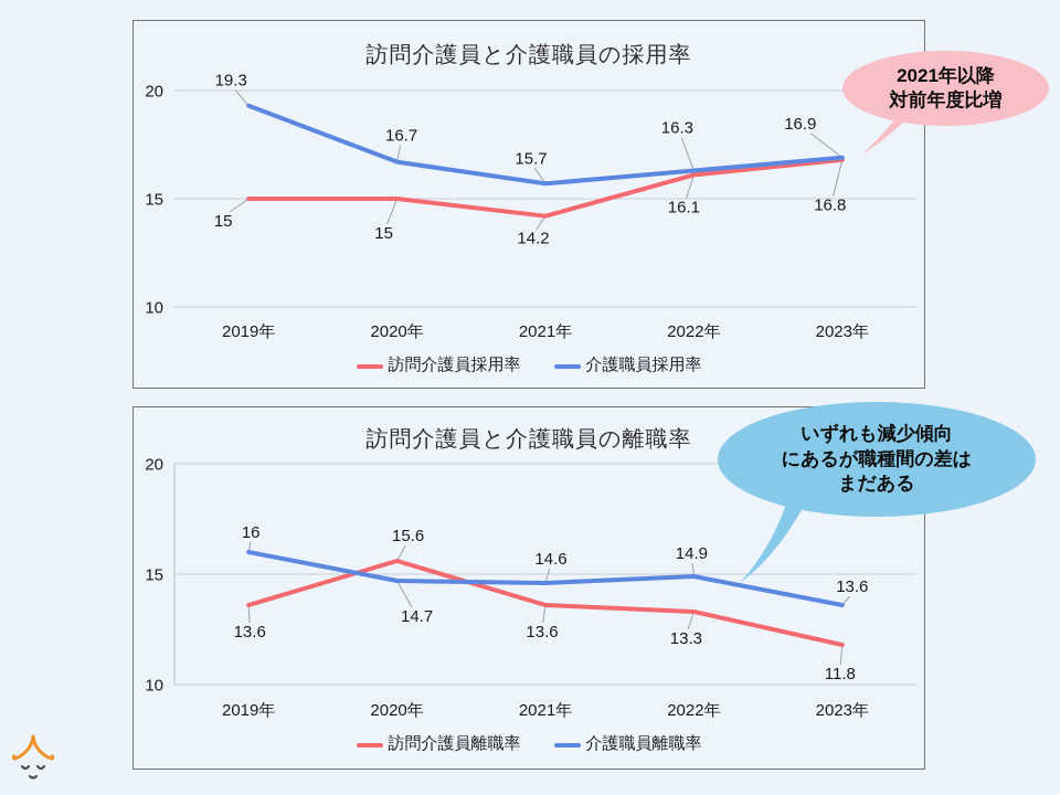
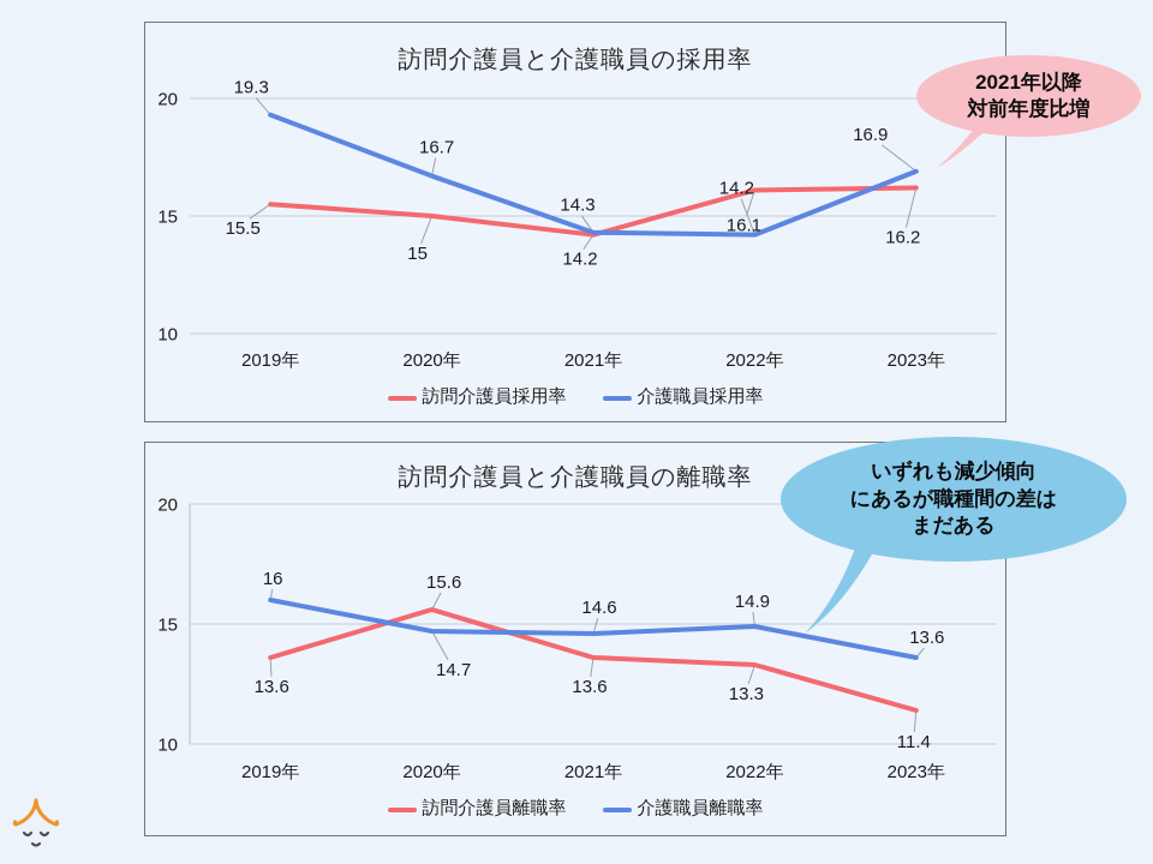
訪問介護員と介護職員の採用率/訪問介護員採用率/2019年: 15 -> 15.5
訪問介護員と介護職員の採用率/介護職員採用率/2021年: 15.7 -> 14.3
訪問介護員と介護職員の採用率/介護職員採用率/2022年: 16.3 -> 14.2
訪問介護員と介護職員の採用率/訪問介護員採用率/2023年: 16.8 -> 16.2
訪問介護員と介護職員の離職率/訪問介護員離職率/2023年: 11.8 -> 11.4
